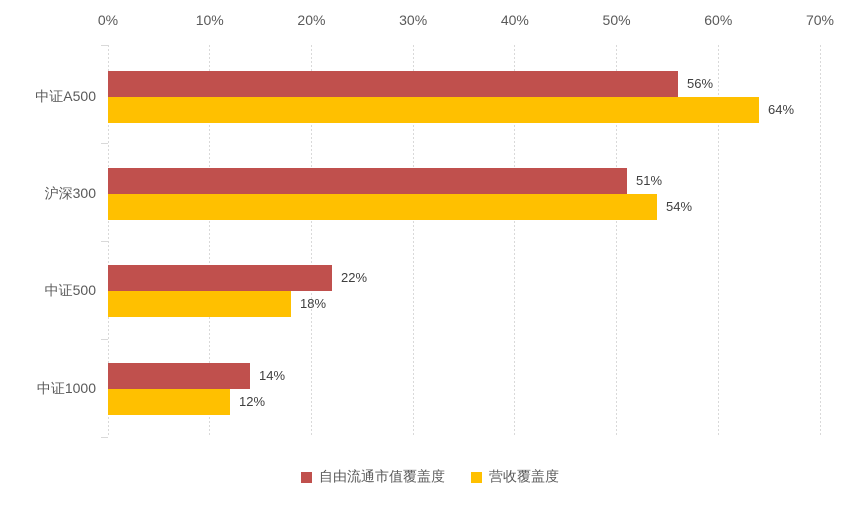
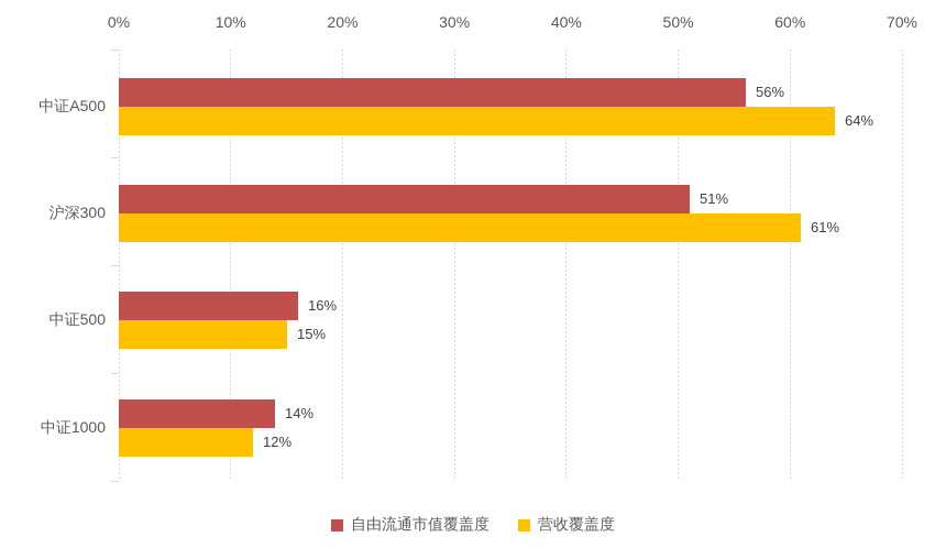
营收覆盖度/沪深300: 54% -> 61%
自由流通市值覆盖度/中证500: 22% -> 16%
营收覆盖度/中证500: 18% -> 15%
